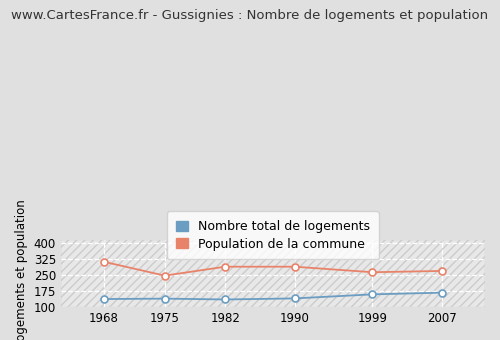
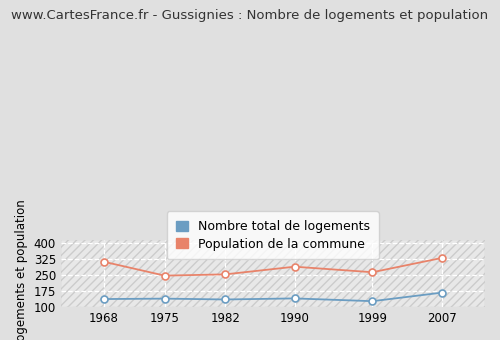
Population de la commune/1982: 290 -> 254
Nombre total de logements/1999: 160 -> 128
Population de la commune/2007: 270 -> 331
